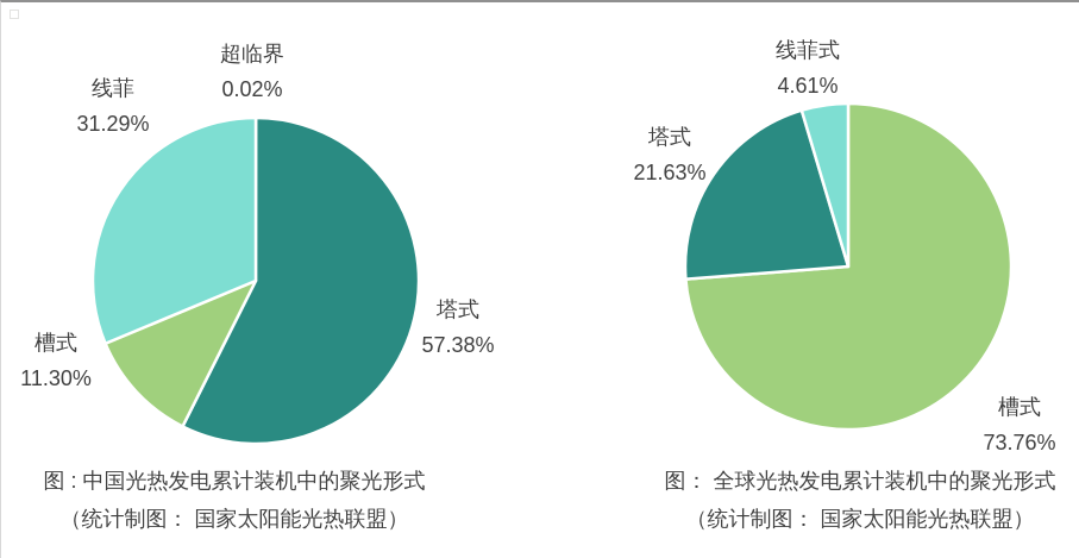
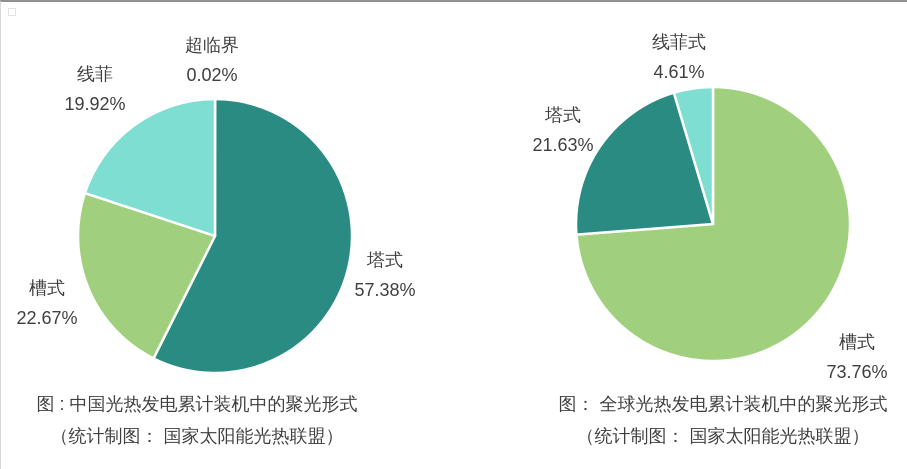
图 : 中国光热发电累计装机中的聚光形式/槽式: 11.30% -> 22.67%
图 : 中国光热发电累计装机中的聚光形式/线菲: 31.29% -> 19.92%
